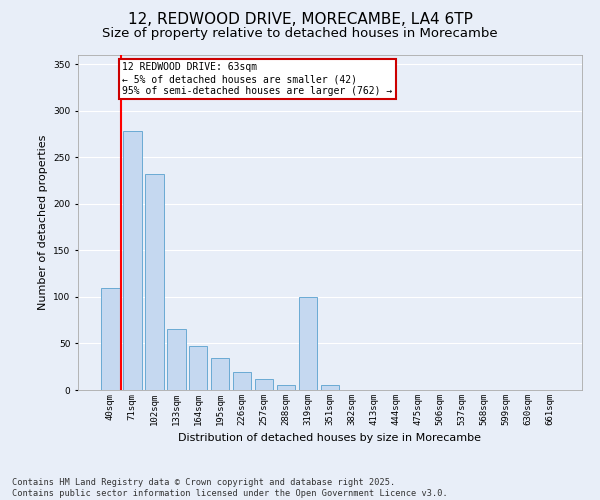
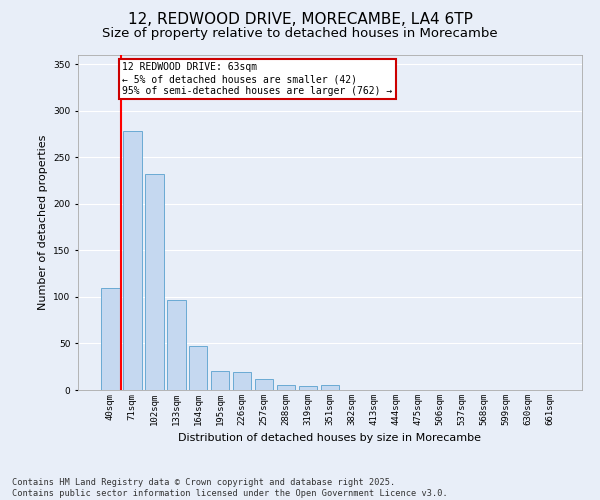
133sqm: 66 -> 97
195sqm: 34 -> 20
319sqm: 100 -> 4
